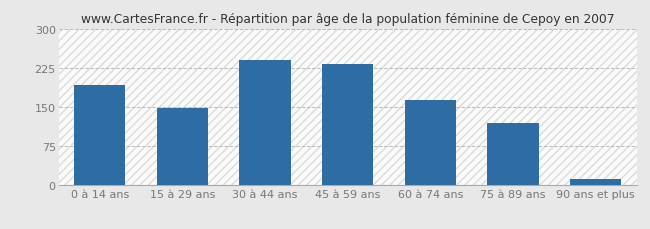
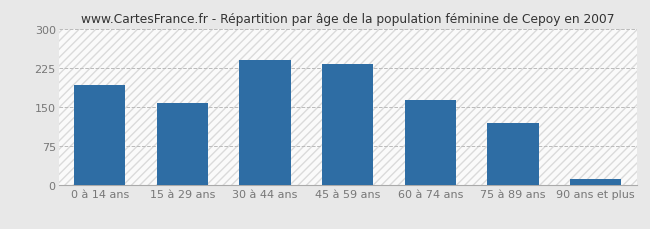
15 à 29 ans: 148 -> 158
